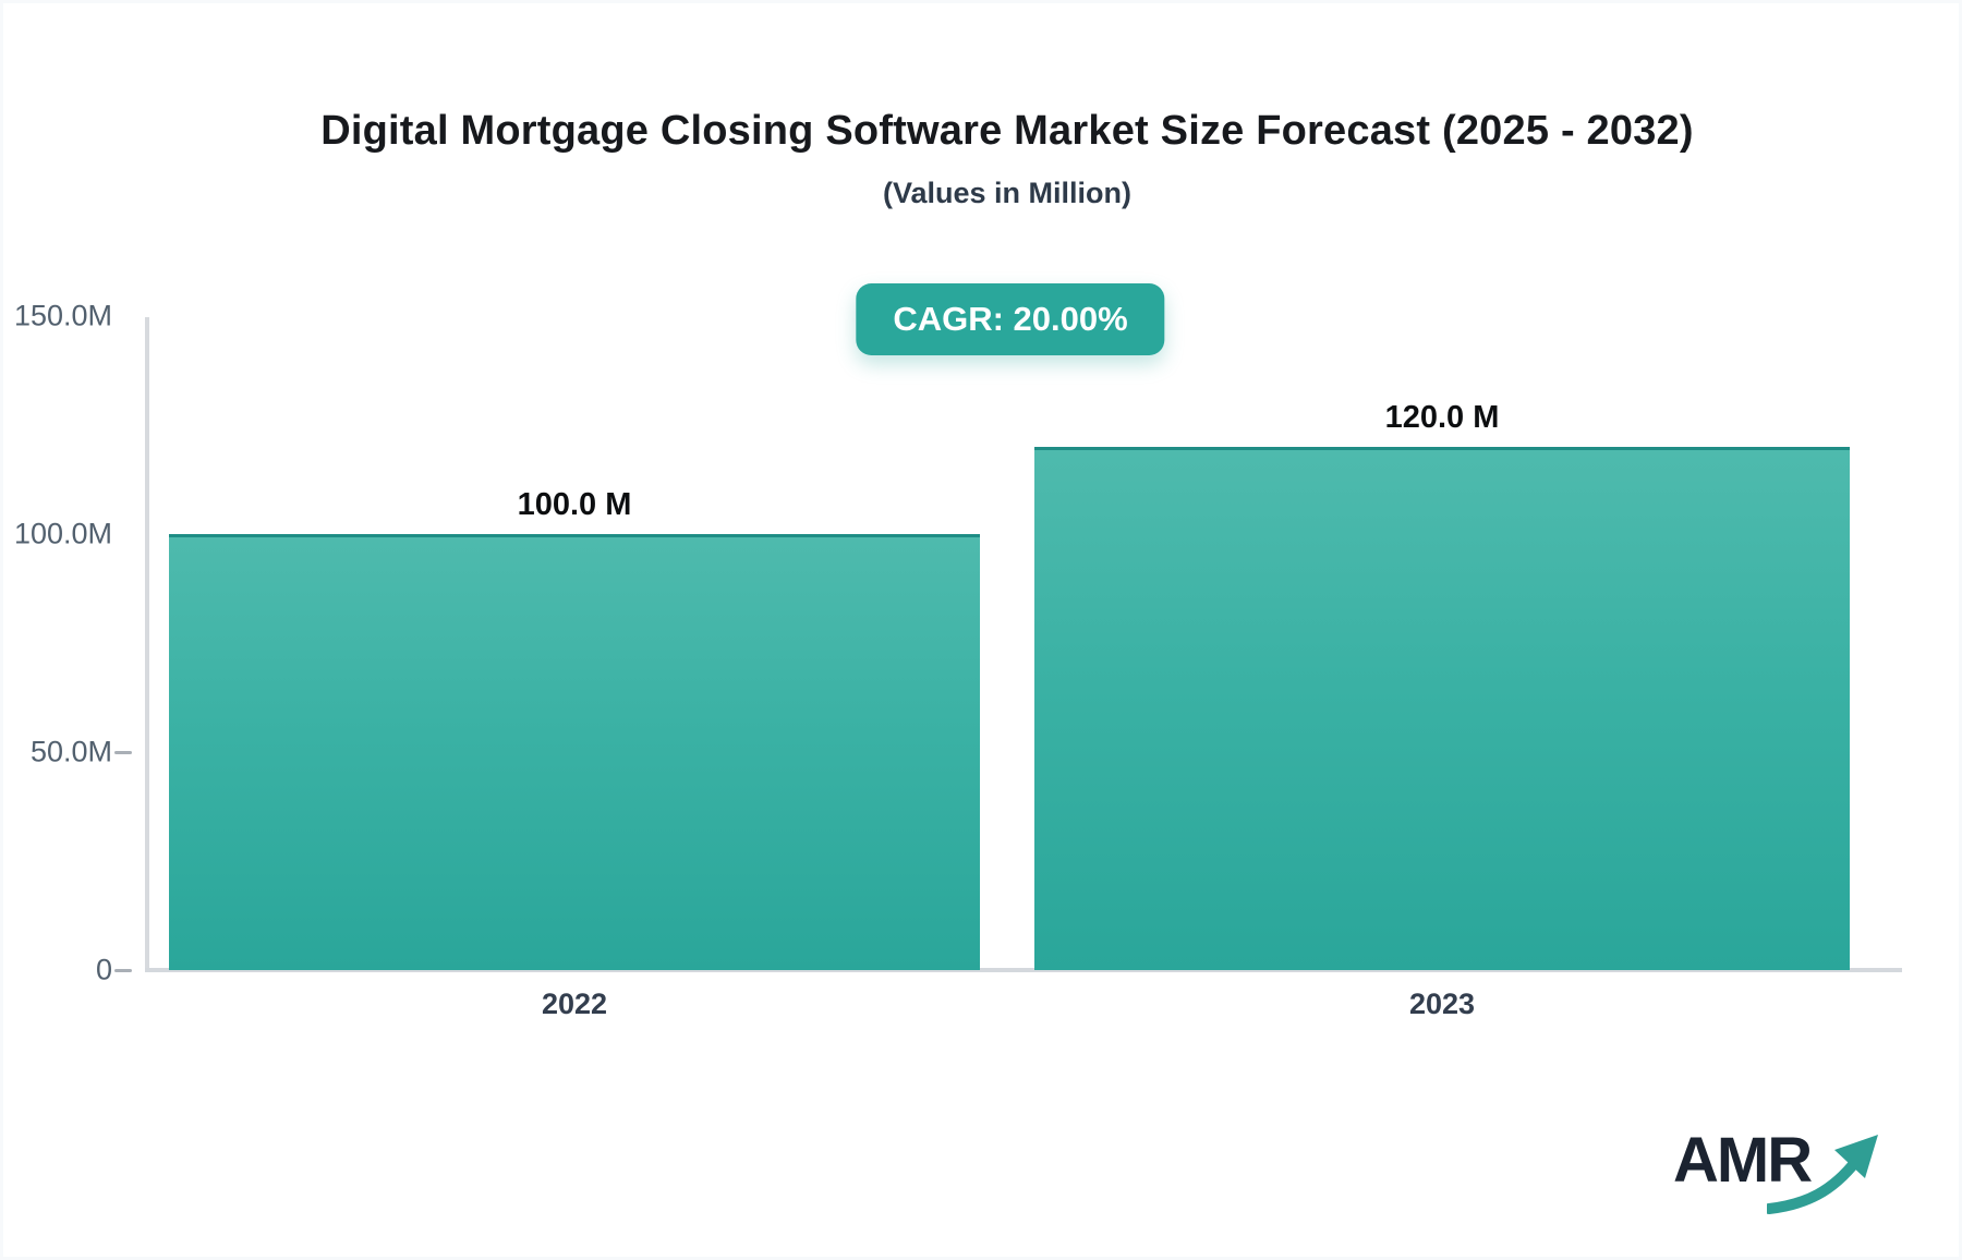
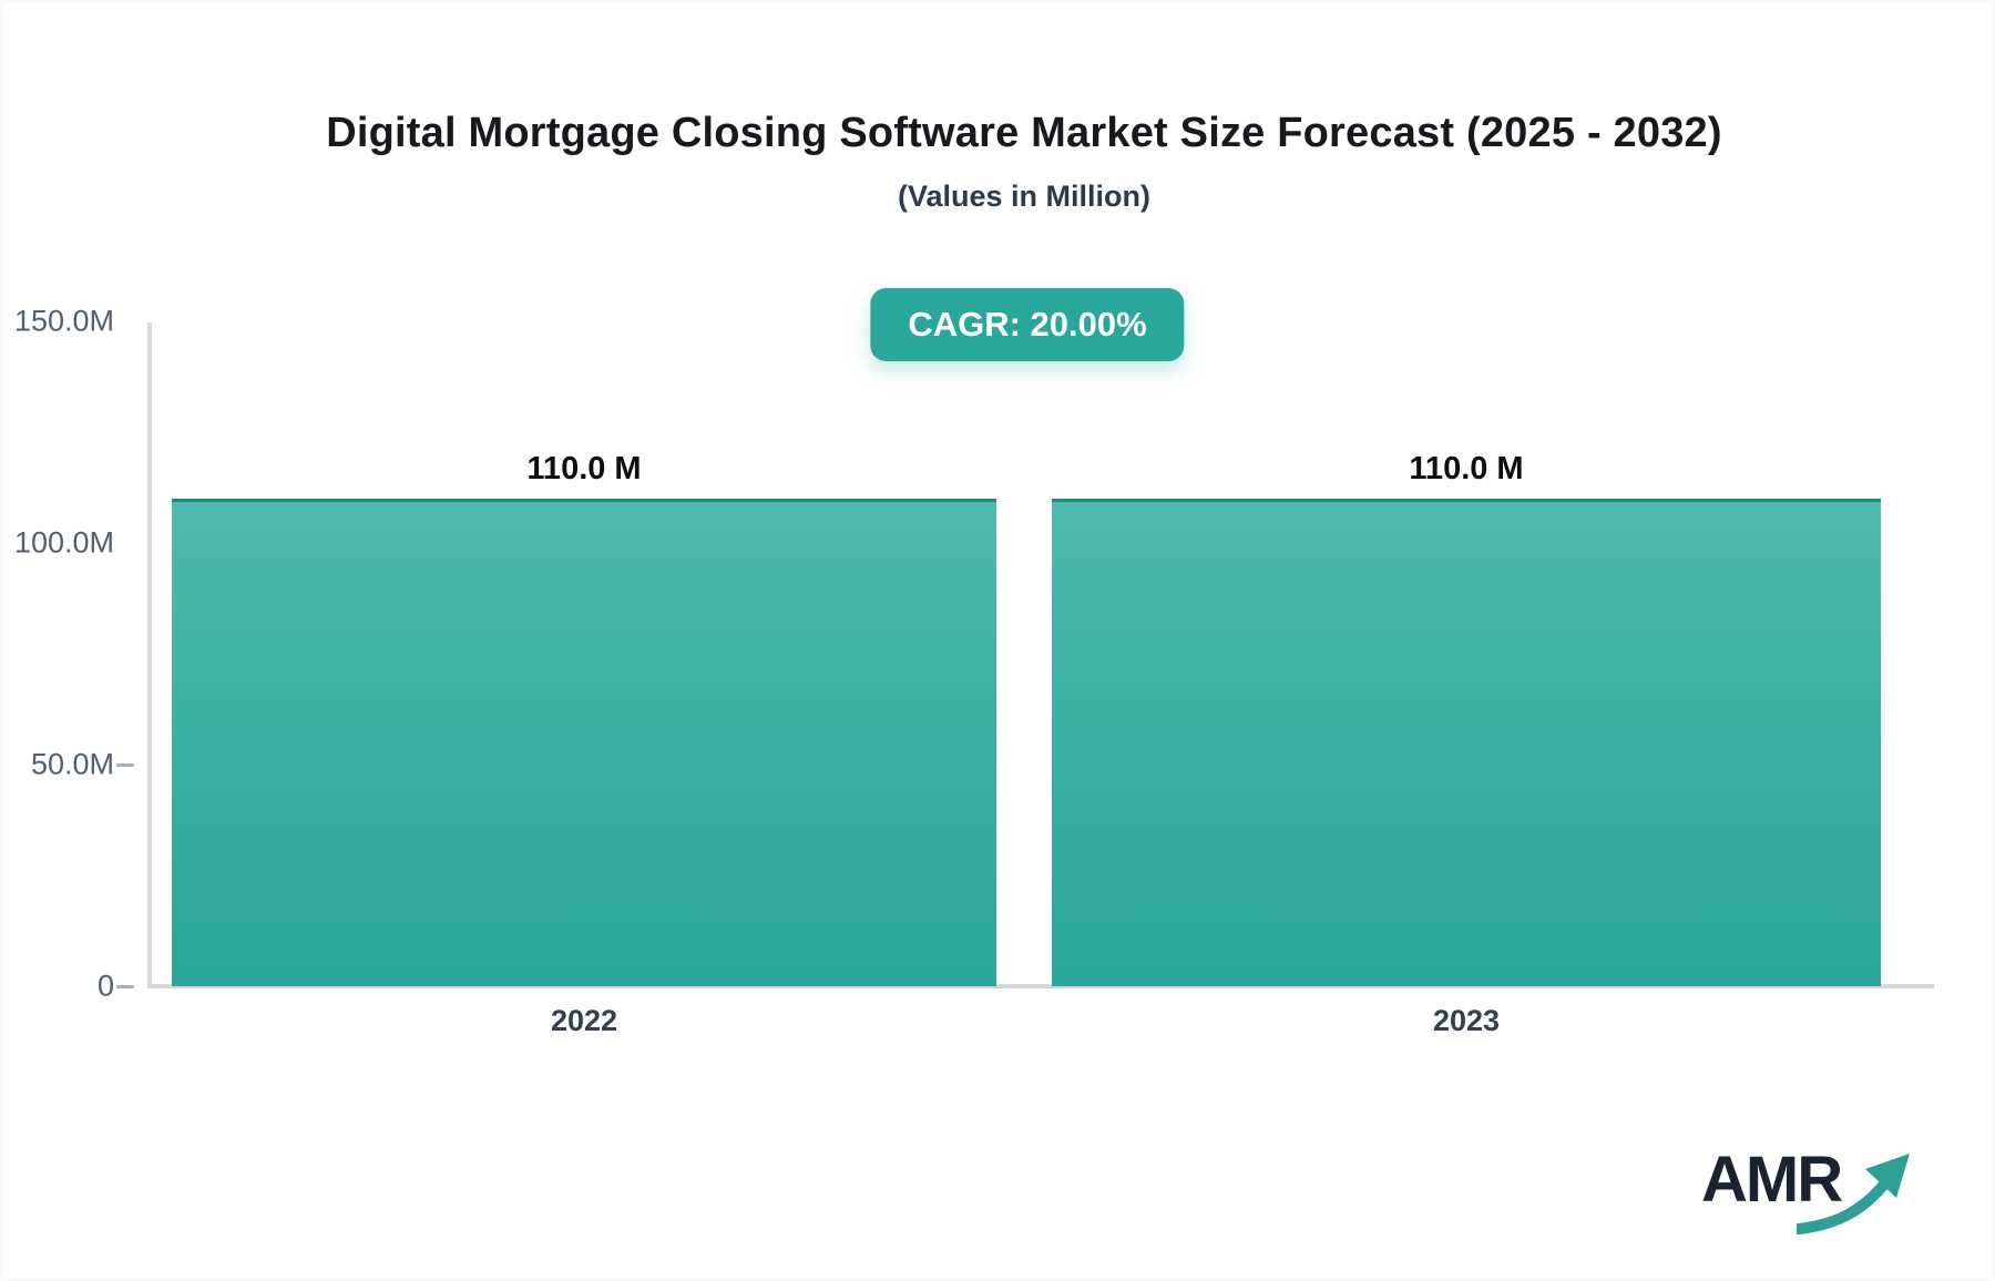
2022: 100.0 -> 110.0
2023: 120.0 -> 110.0
